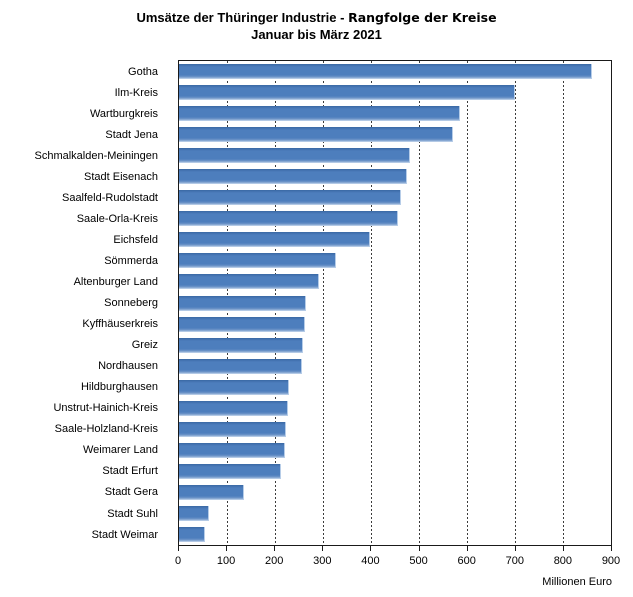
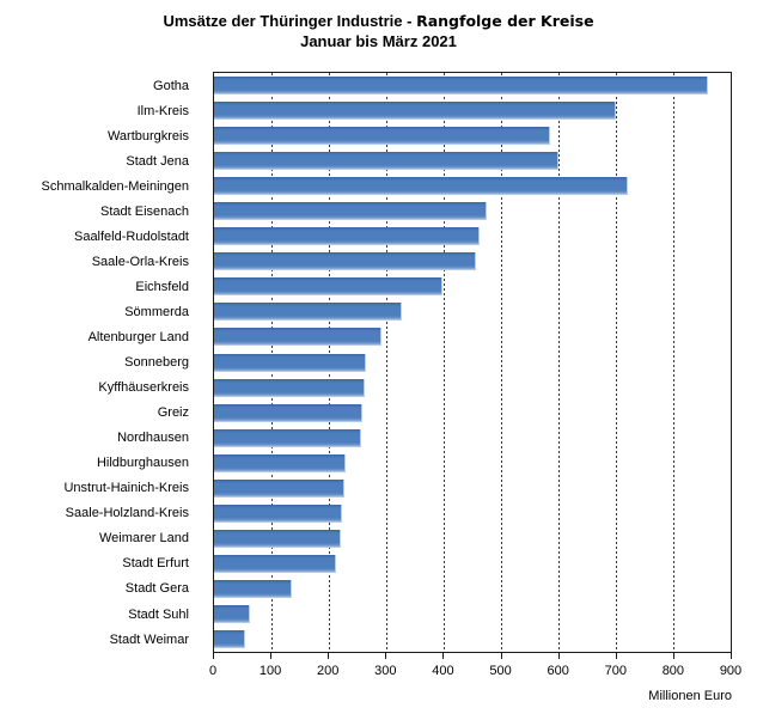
Stadt Jena: 570 -> 600
Schmalkalden-Meiningen: 480 -> 720
